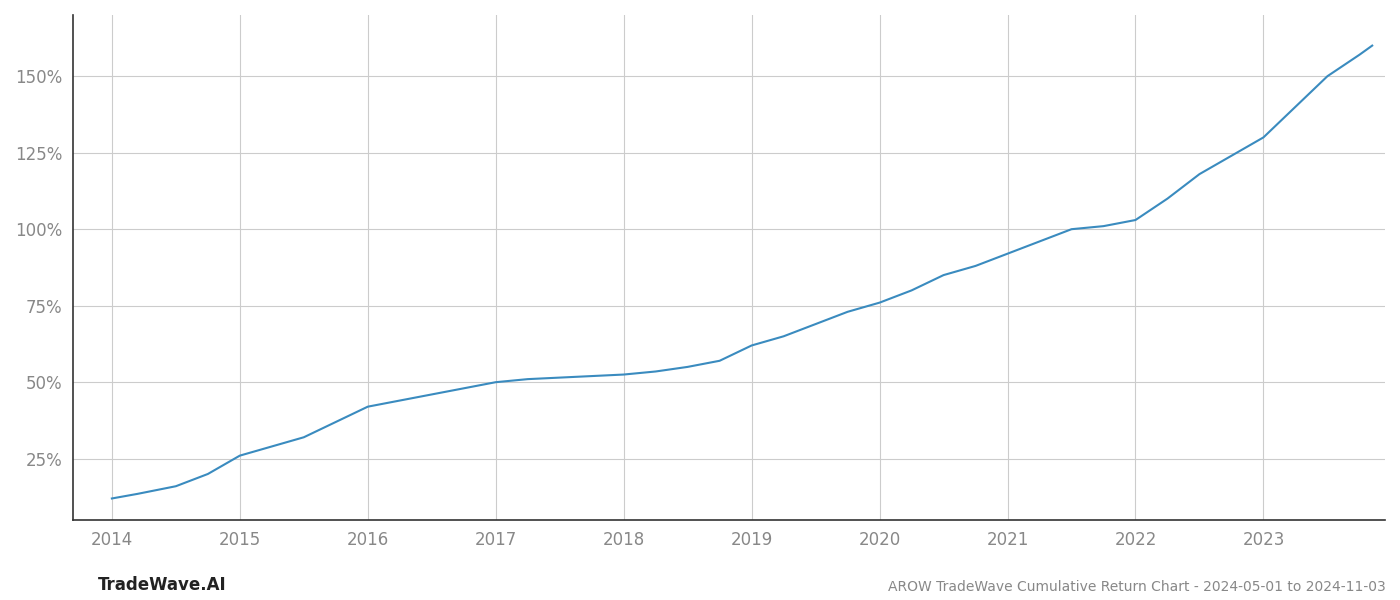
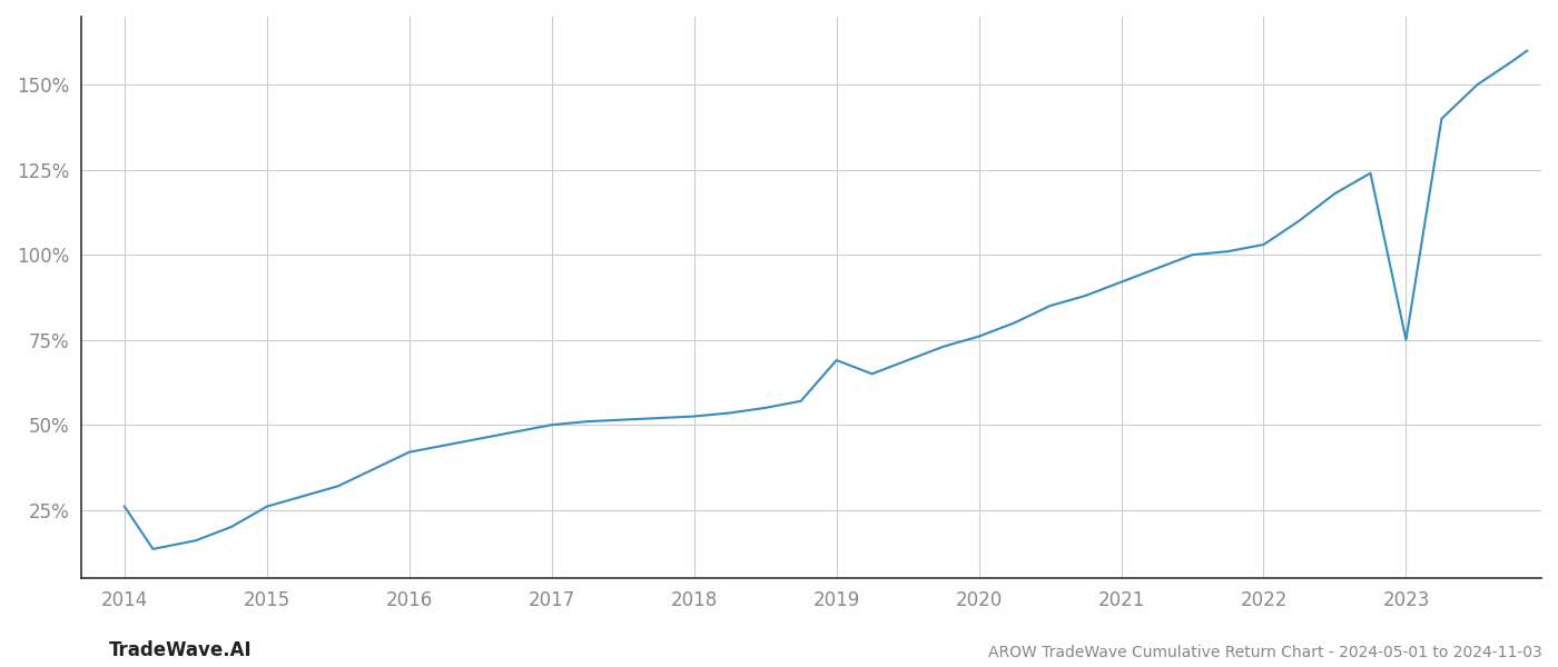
2014: 12.0% -> 26.0%
2019: 62.0% -> 69.0%
2023: 130.0% -> 75.0%
